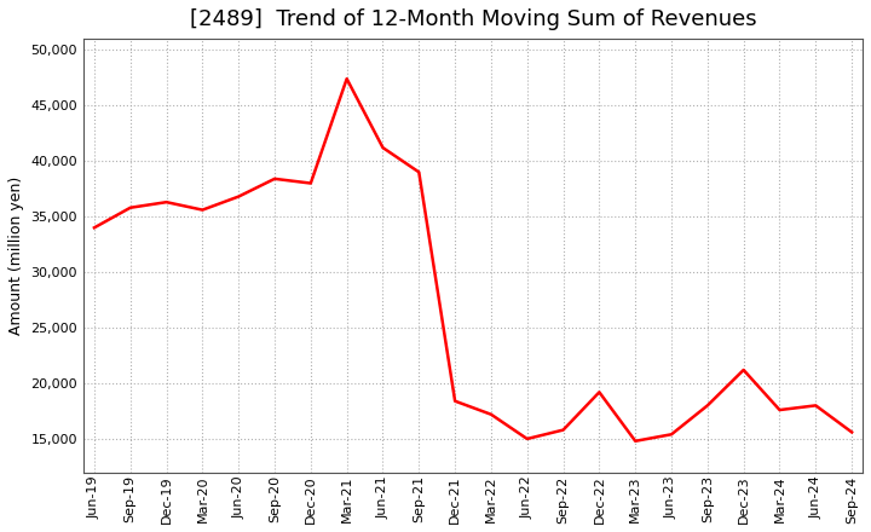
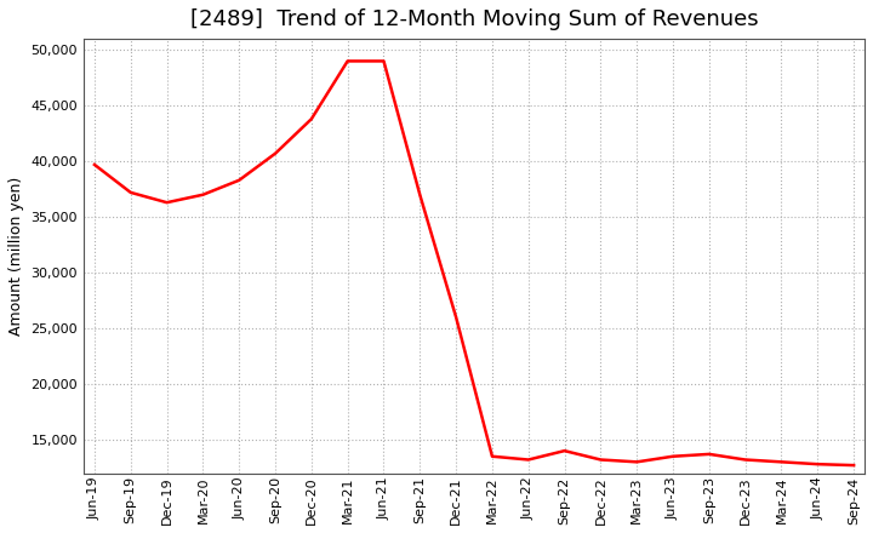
Jun-19: 34,000 -> 39,700
Sep-19: 35,800 -> 37,200
Mar-20: 35,600 -> 37,000
Jun-20: 36,800 -> 38,300
Sep-20: 38,400 -> 40,700
Dec-20: 38,000 -> 43,800
Mar-21: 47,400 -> 49,000
Jun-21: 41,200 -> 49,000
Sep-21: 39,000 -> 37,000
Dec-21: 18,400 -> 26,000
Mar-22: 17,200 -> 13,500
Jun-22: 15,000 -> 13,200
Sep-22: 15,800 -> 14,000
Dec-22: 19,200 -> 13,200
Mar-23: 14,800 -> 13,000
Jun-23: 15,400 -> 13,500
Sep-23: 18,000 -> 13,700
Dec-23: 21,200 -> 13,200
Mar-24: 17,600 -> 13,000
Jun-24: 18,000 -> 12,800
Sep-24: 15,600 -> 12,700
